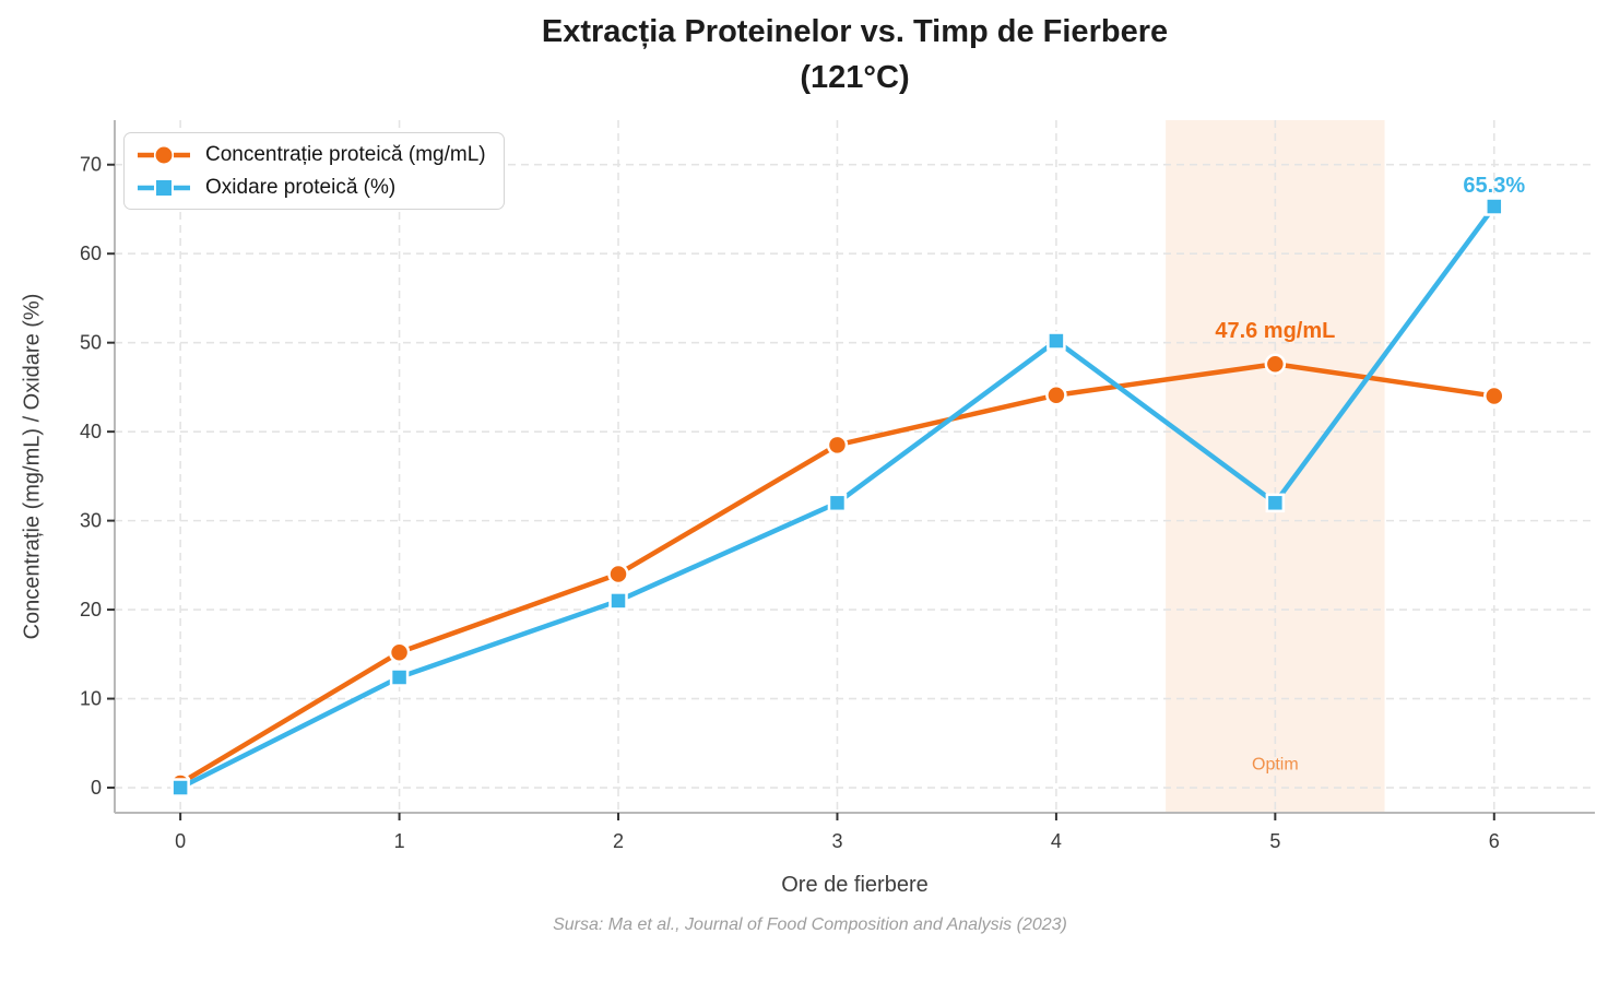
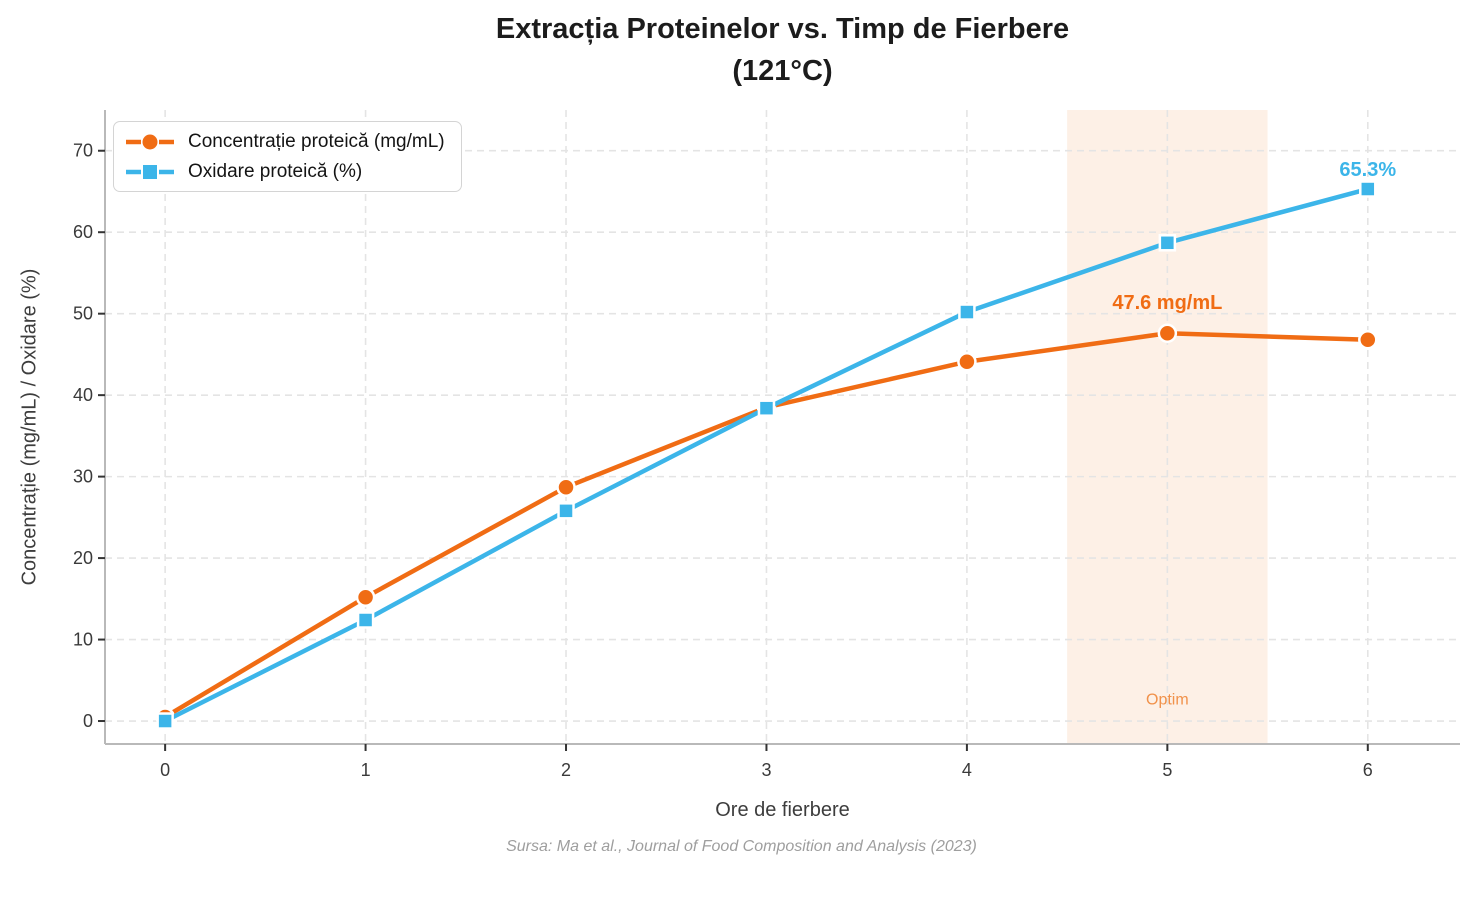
Concentrație proteică (mg/mL)/2: 24 -> 29
Oxidare proteică (%)/2: 21 -> 26
Oxidare proteică (%)/3: 32 -> 38
Oxidare proteică (%)/5: 32 -> 59
Concentrație proteică (mg/mL)/6: 44 -> 47
